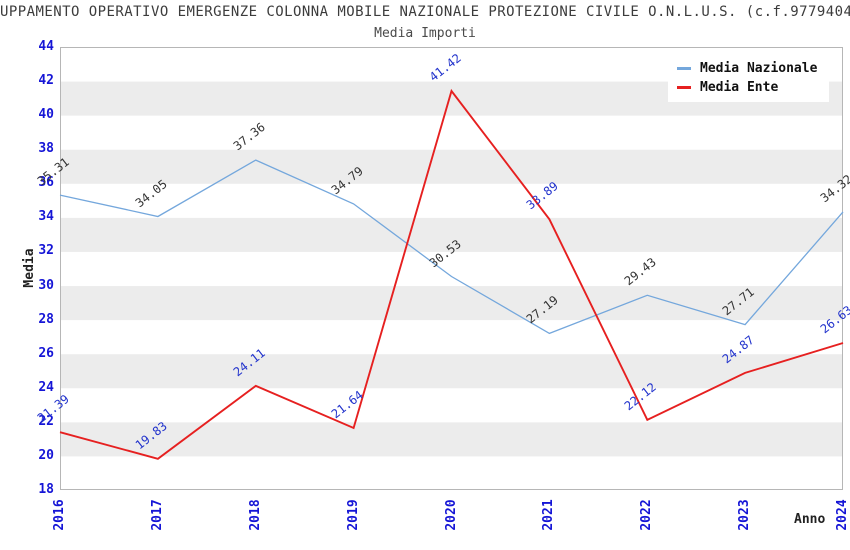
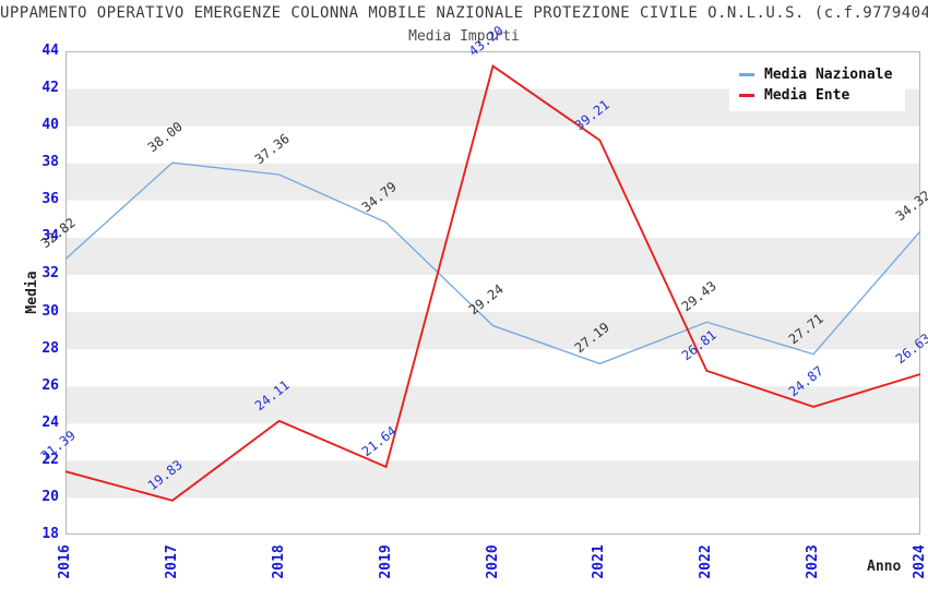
Media Nazionale/2016: 35.31 -> 32.82
Media Nazionale/2017: 34.05 -> 38.00
Media Nazionale/2020: 30.53 -> 29.24
Media Ente/2020: 41.42 -> 43.20
Media Ente/2021: 33.89 -> 39.21
Media Ente/2022: 22.12 -> 26.81
